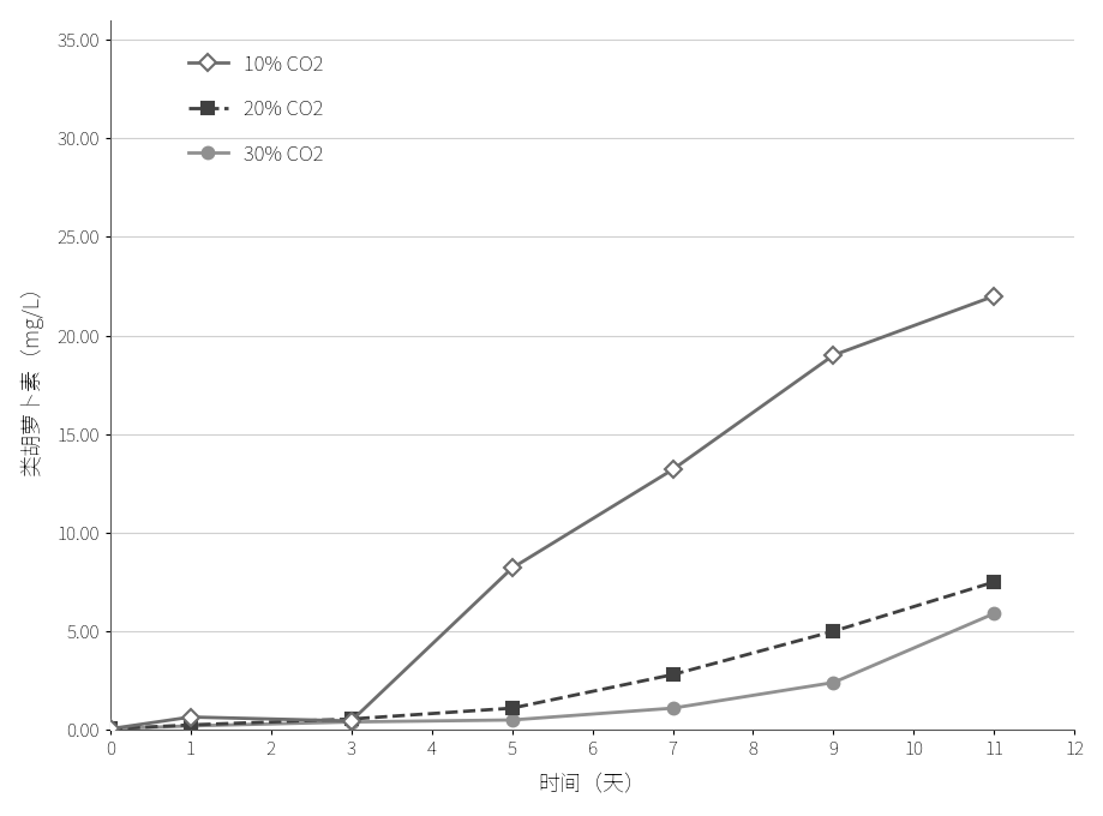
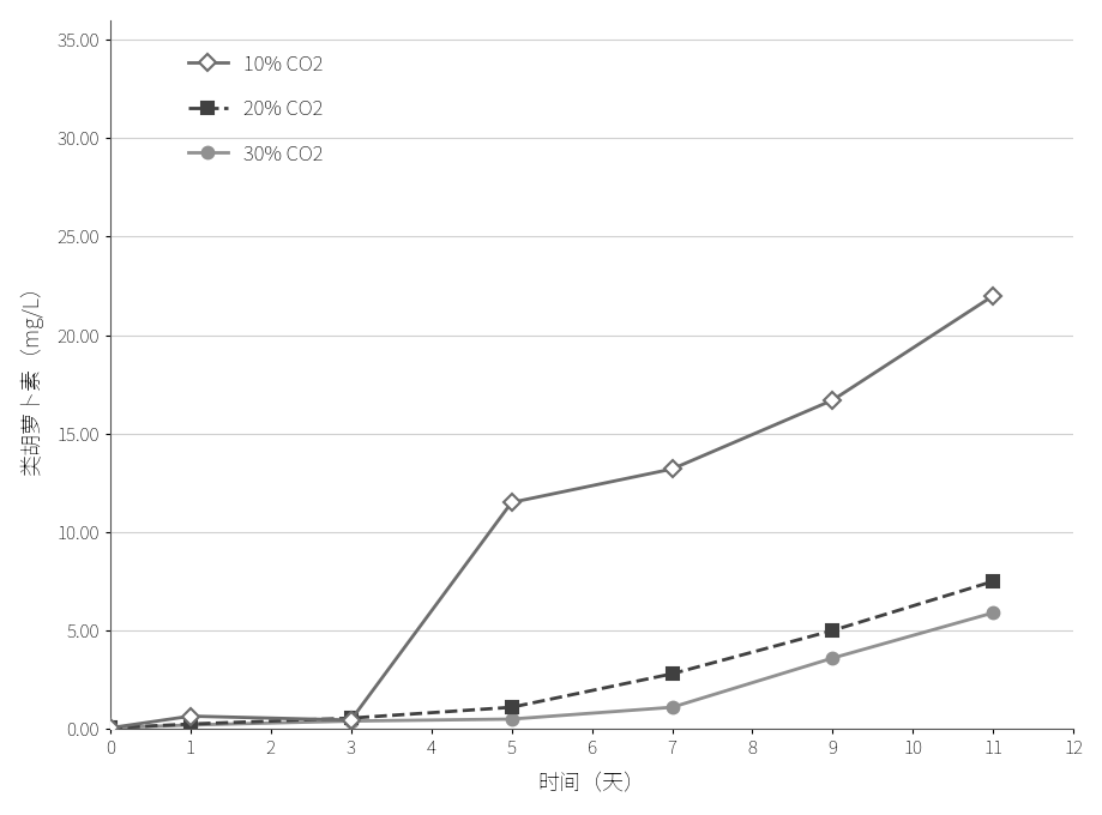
10% CO2/5: 8.2 -> 11.5
10% CO2/9: 19.0 -> 16.7
30% CO2/9: 2.4 -> 3.6
